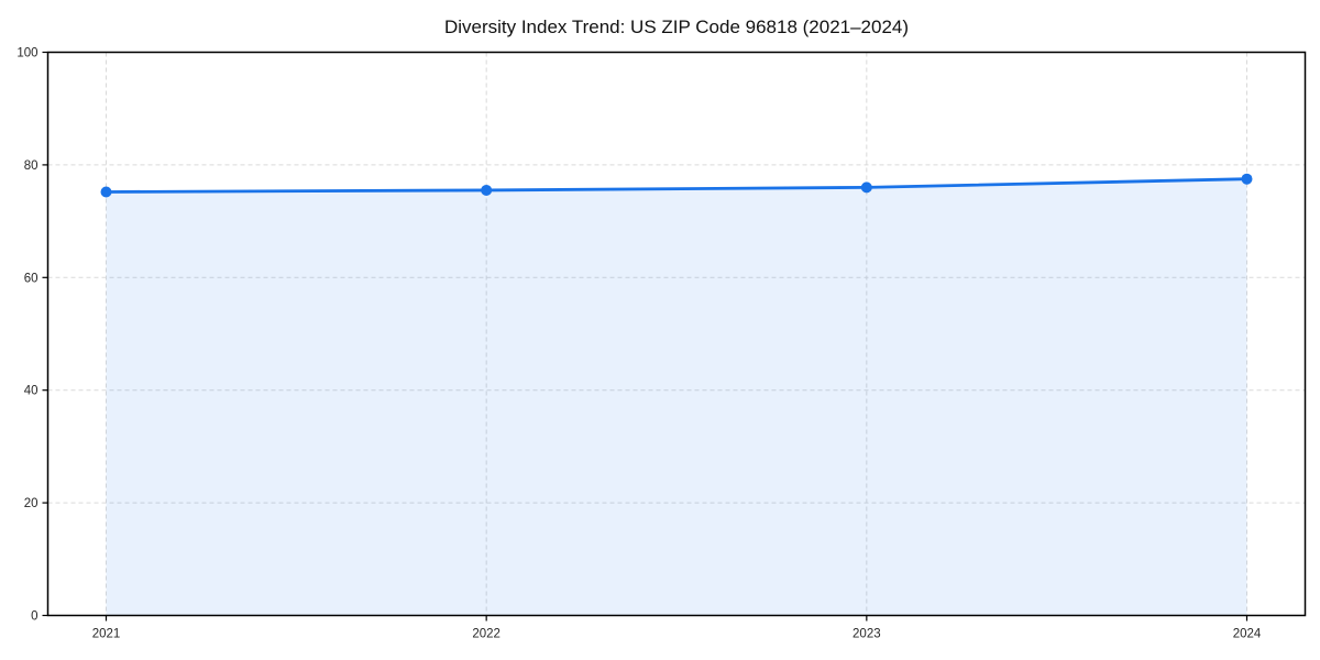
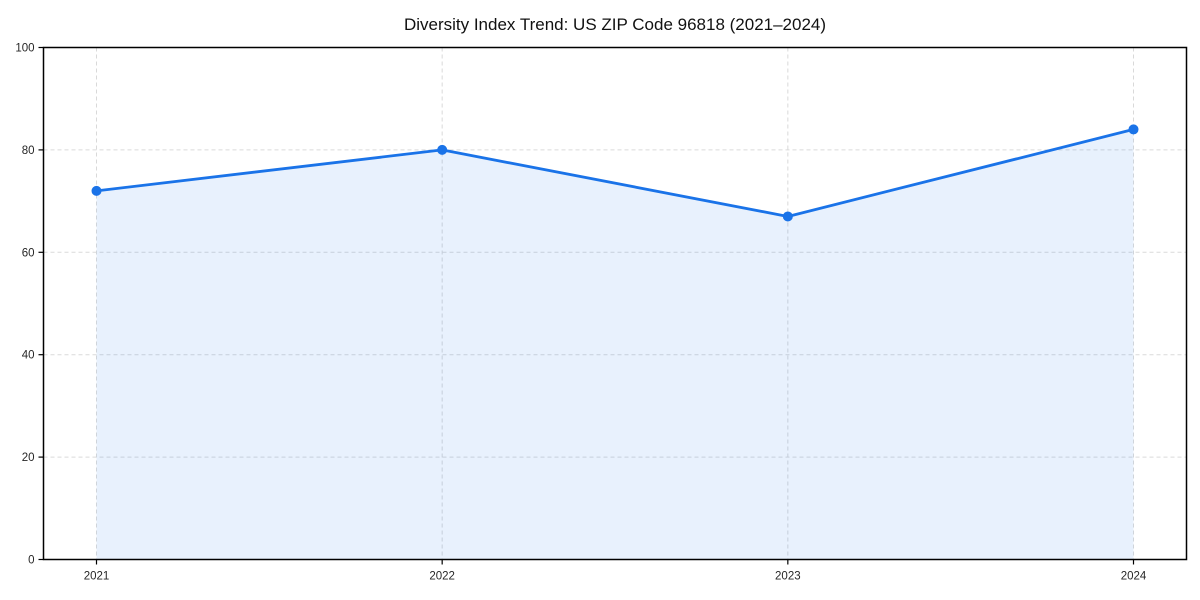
2021: 75 -> 72
2022: 76 -> 80
2023: 76 -> 67
2024: 78 -> 84
